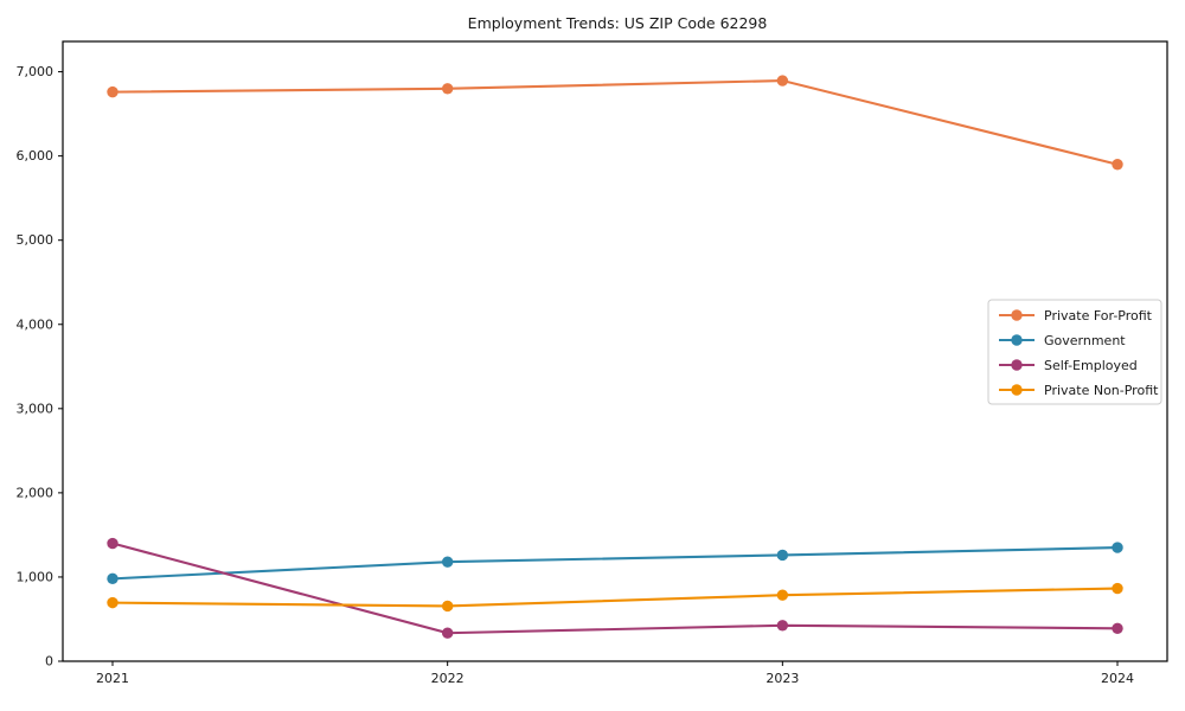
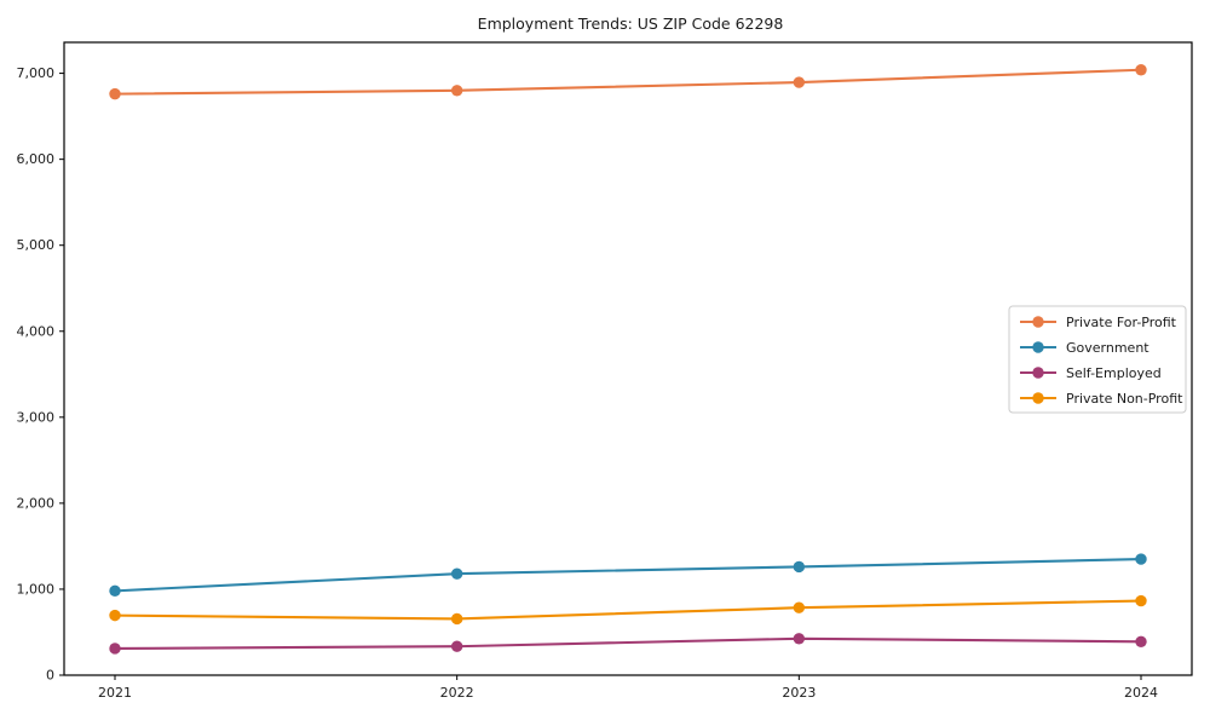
Self-Employed/2021: 1400 -> 300
Private For-Profit/2024: 5900 -> 7000
